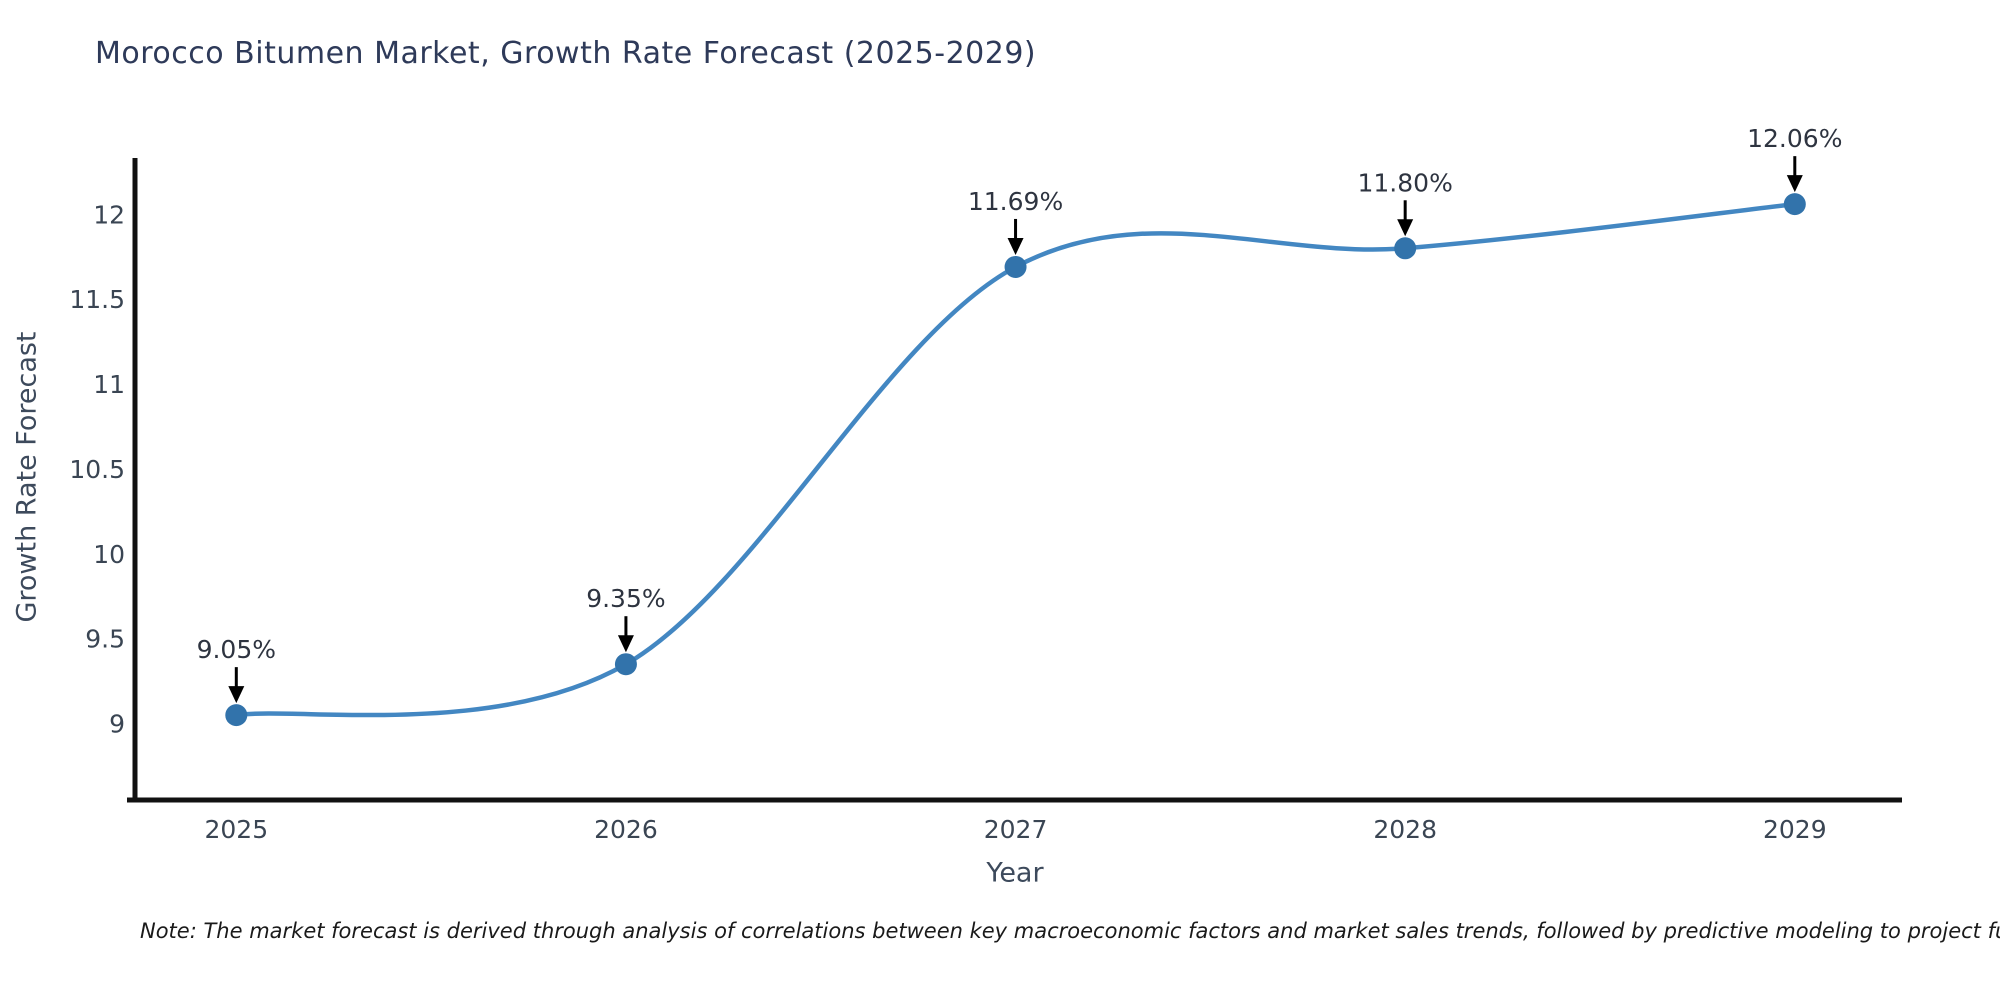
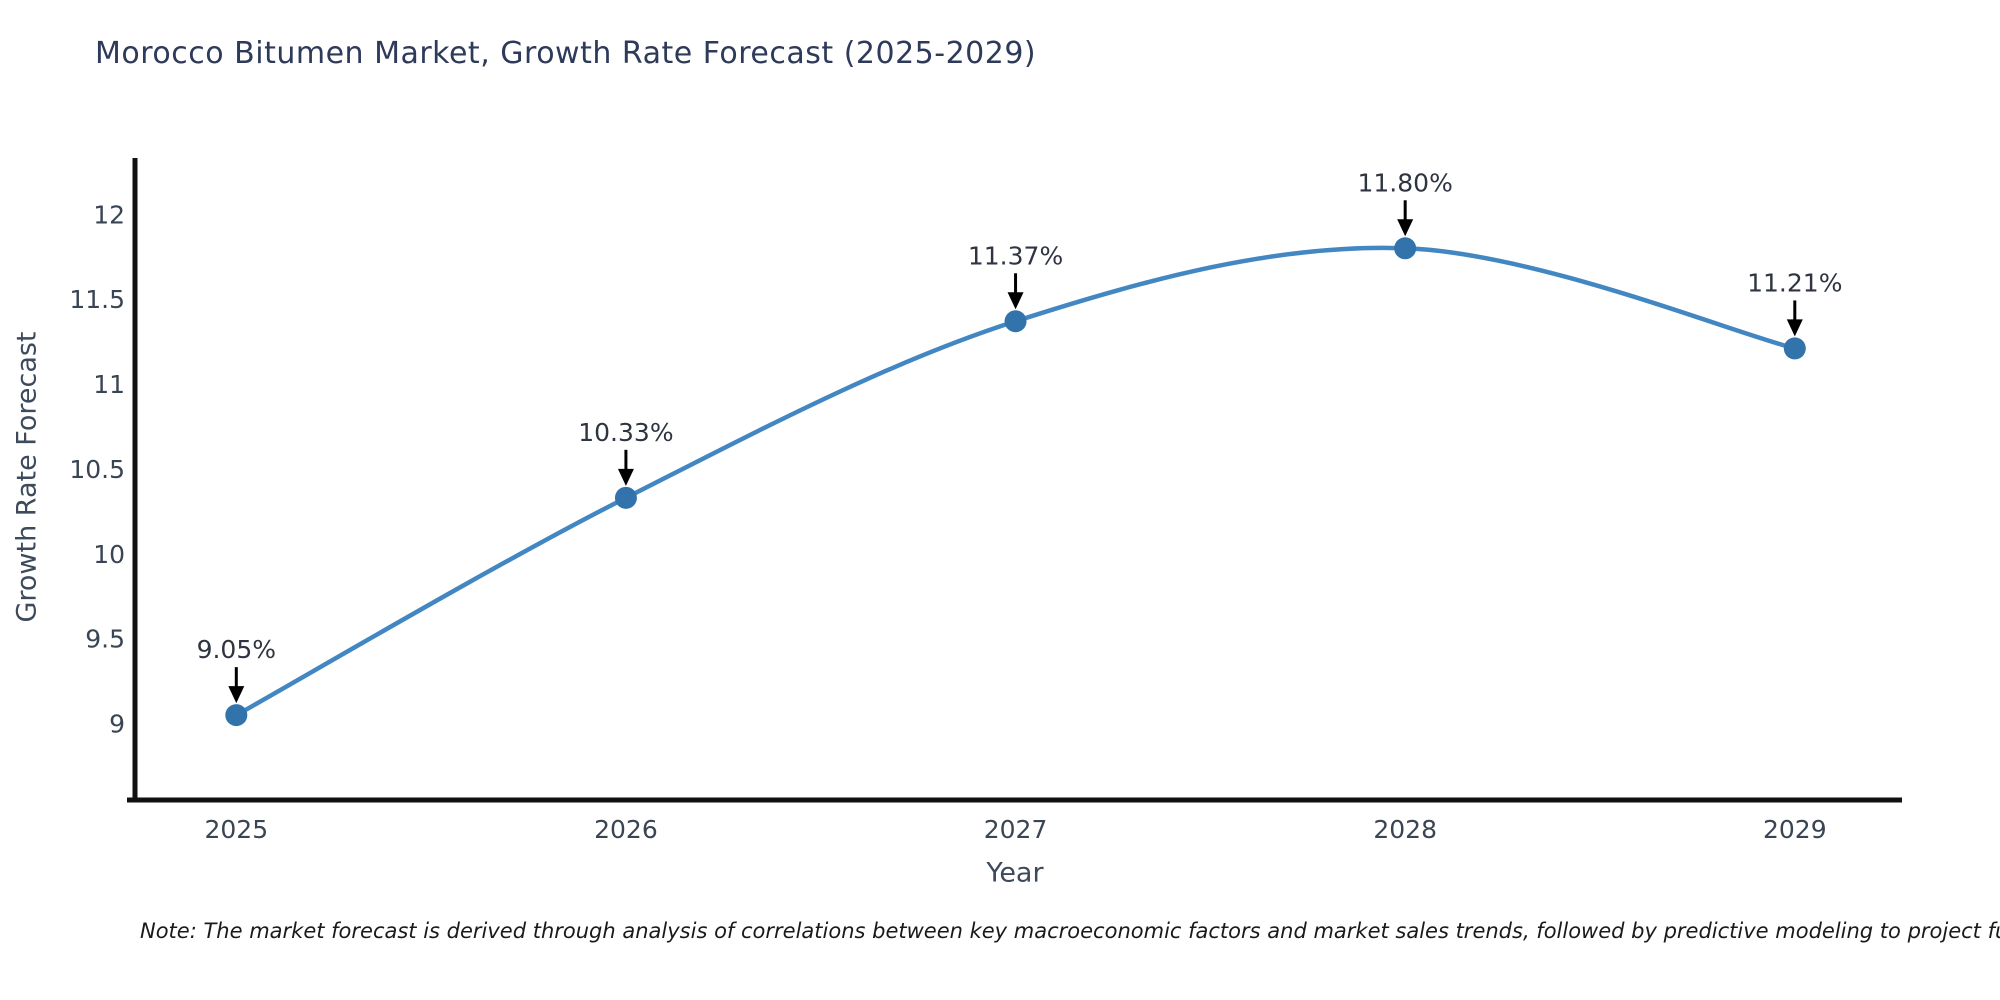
2026: 9.35% -> 10.33%
2027: 11.69% -> 11.37%
2029: 12.06% -> 11.21%
